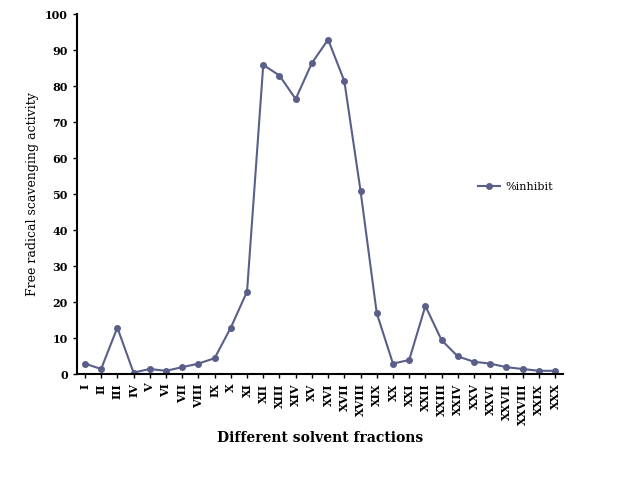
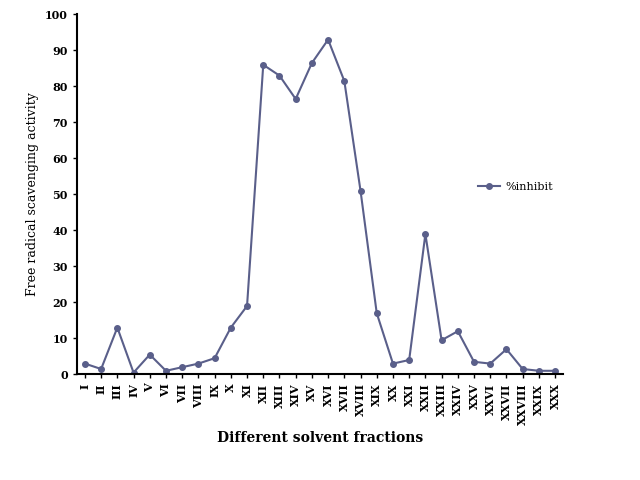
V: 1.5 -> 5.5
XI: 23.0 -> 19.0
XXII: 19.0 -> 39.0
XXIV: 5.0 -> 12.0
XXVII: 2.0 -> 7.0
